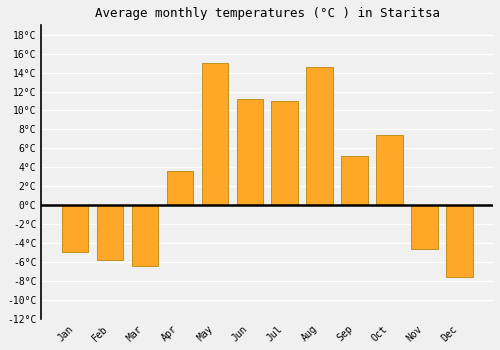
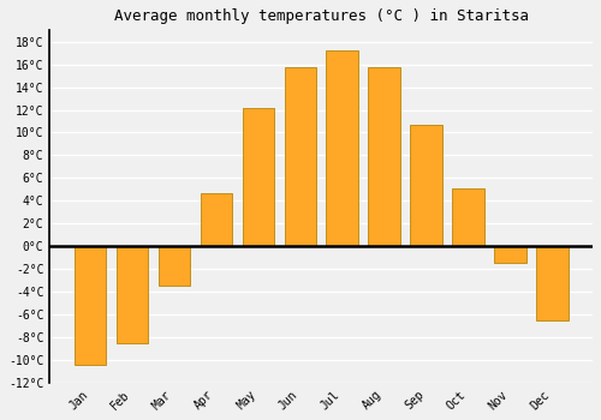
Jan: -5.0°C -> -10.5°C
Feb: -5.8°C -> -8.5°C
Mar: -6.4°C -> -3.5°C
Apr: 3.6°C -> 4.7°C
May: 15.0°C -> 12.2°C
Jun: 11.2°C -> 15.8°C
Jul: 11.0°C -> 17.2°C
Aug: 14.6°C -> 15.8°C
Sep: 5.2°C -> 10.7°C
Oct: 7.4°C -> 5.1°C
Nov: -4.6°C -> -1.5°C
Dec: -7.6°C -> -6.5°C
